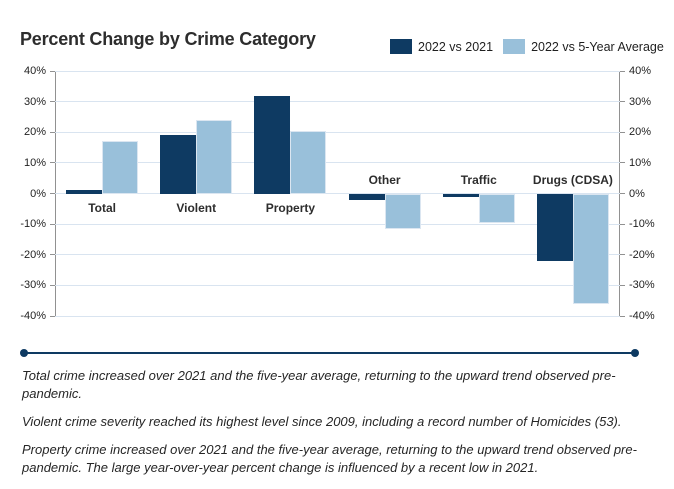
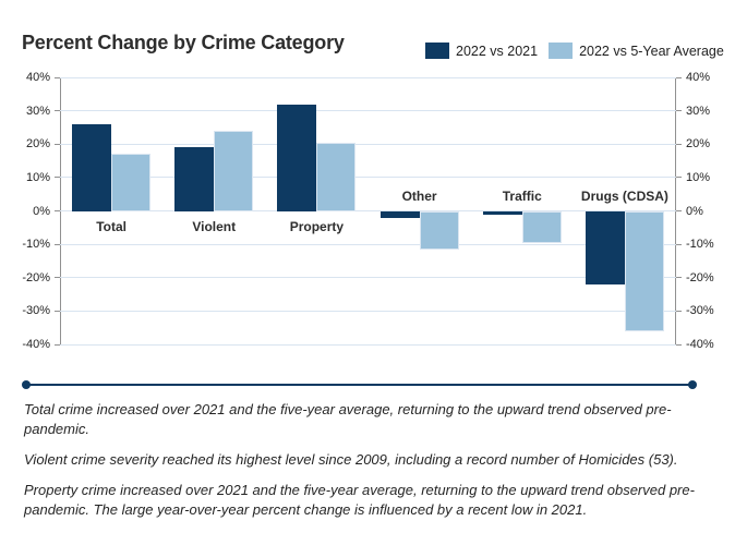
2022 vs 2021/Total: 1% -> 26%
